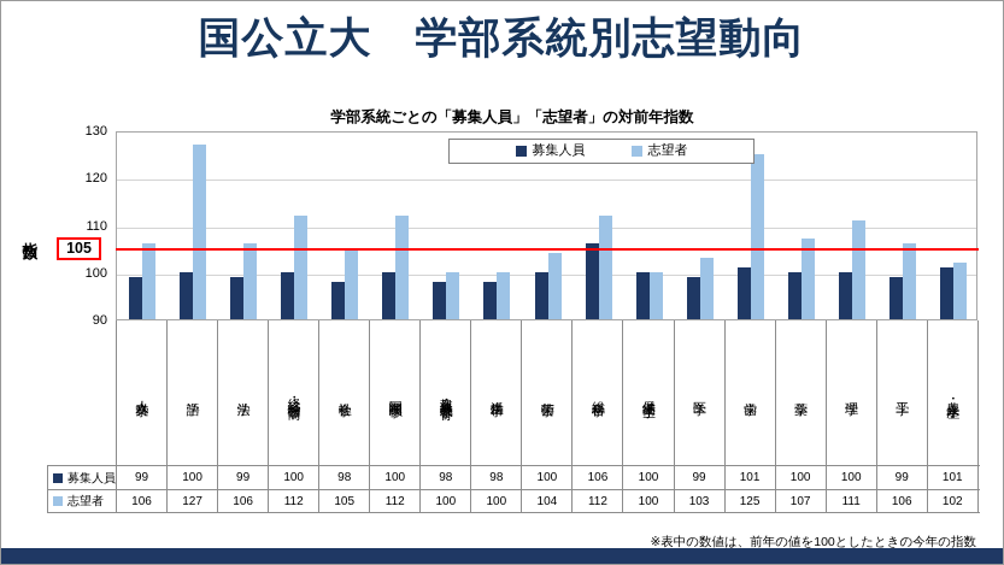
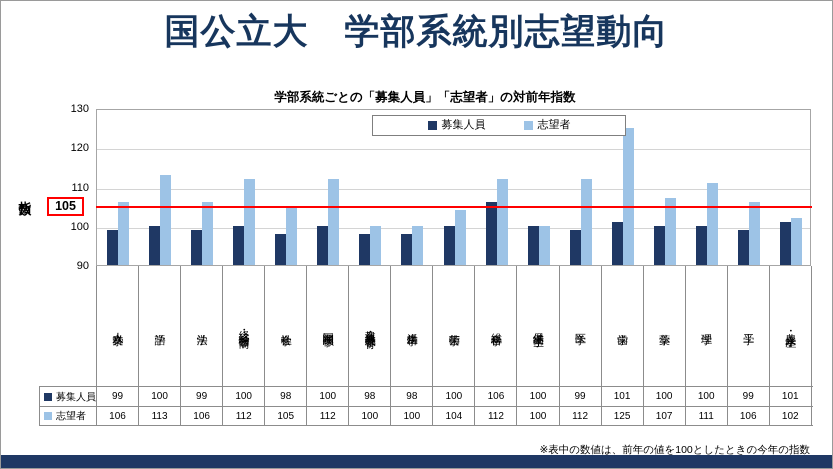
志望者/語学: 127 -> 113
志望者/医学: 103 -> 112
